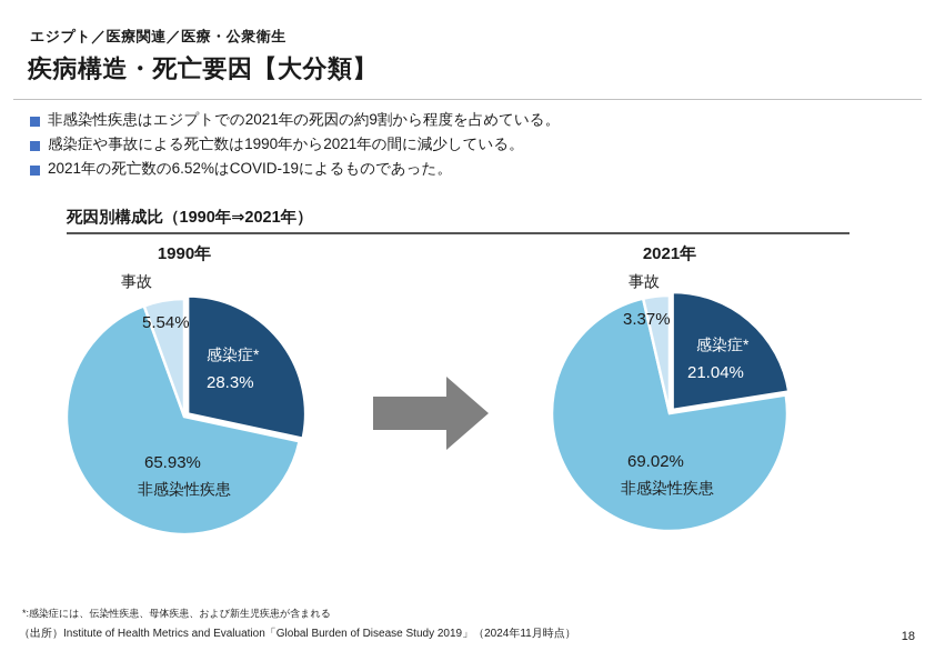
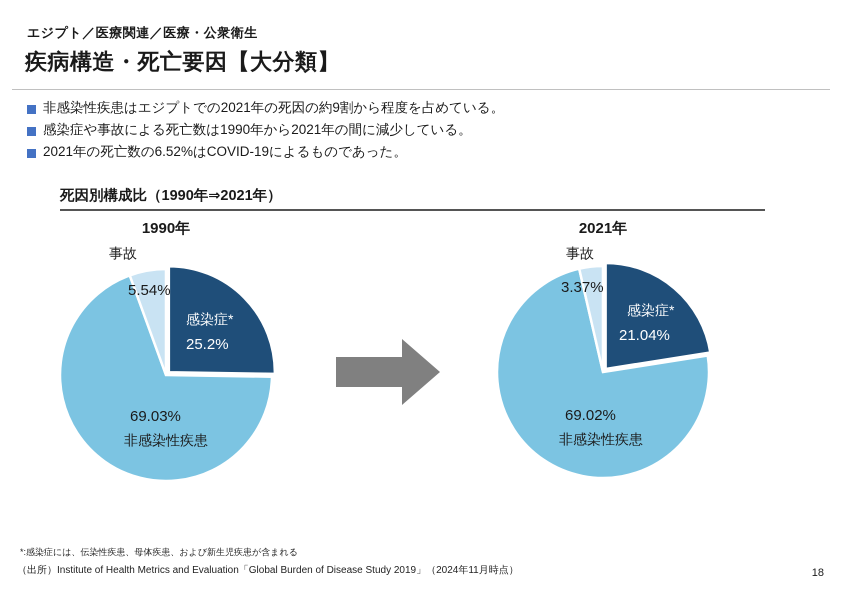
1990年/感染症*: 28.3% -> 25.2%
1990年/非感染性疾患: 65.93% -> 69.03%
